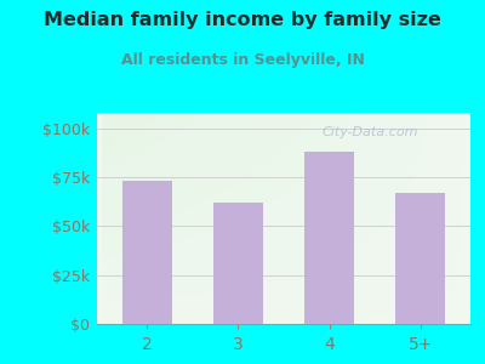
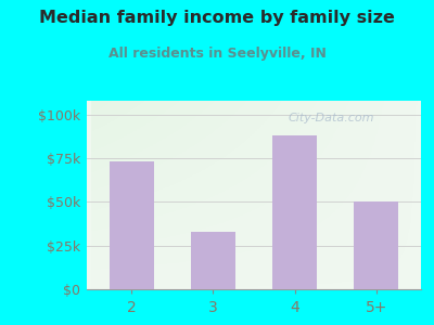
3: $62k -> $33k
5+: $67k -> $50k
